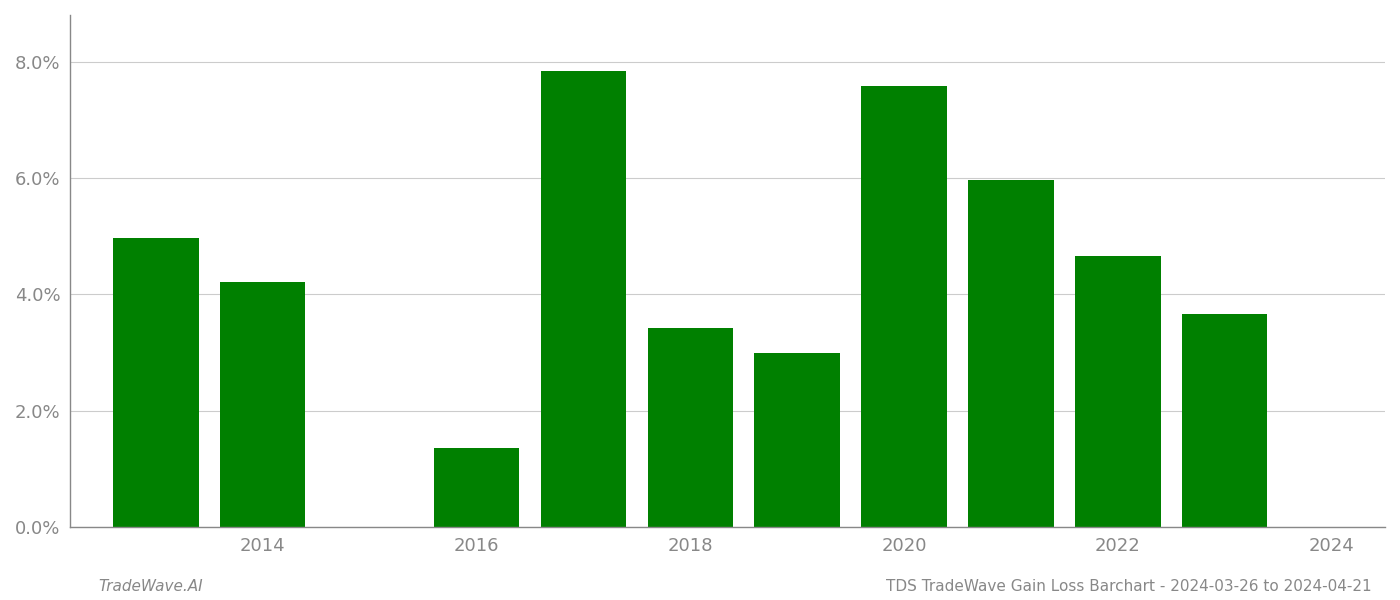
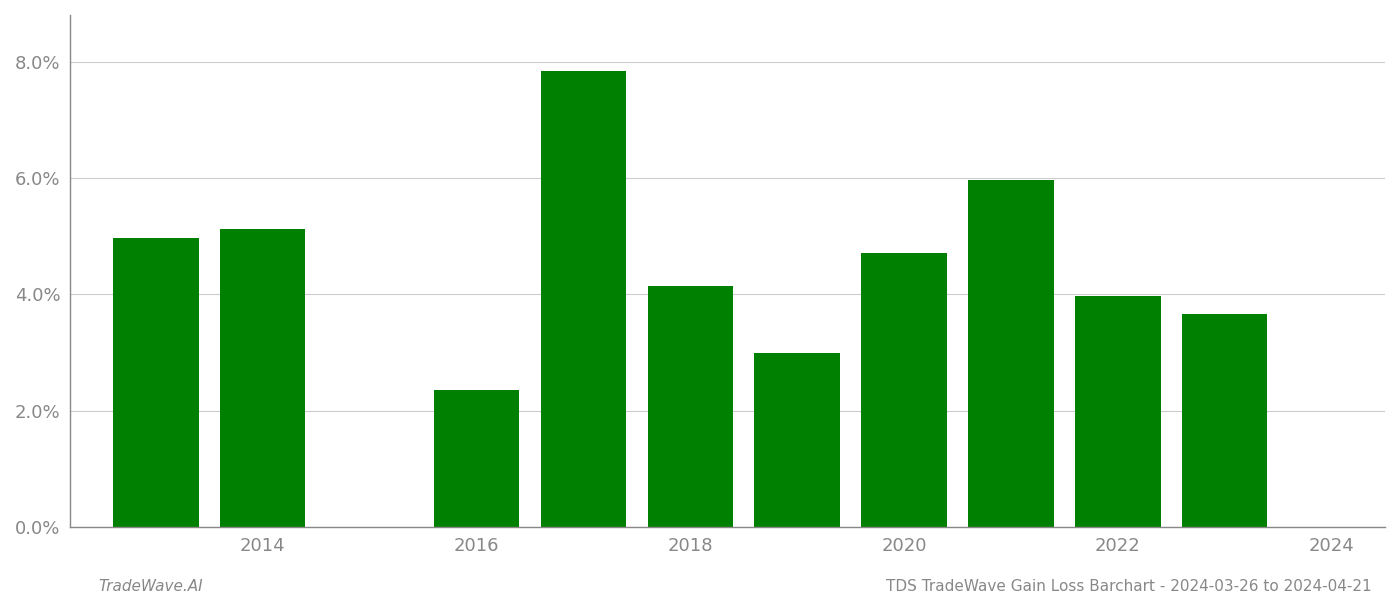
2014: 4.22% -> 5.12%
2016: 1.36% -> 2.36%
2018: 3.42% -> 4.15%
2020: 7.58% -> 4.72%
2022: 4.66% -> 3.97%
